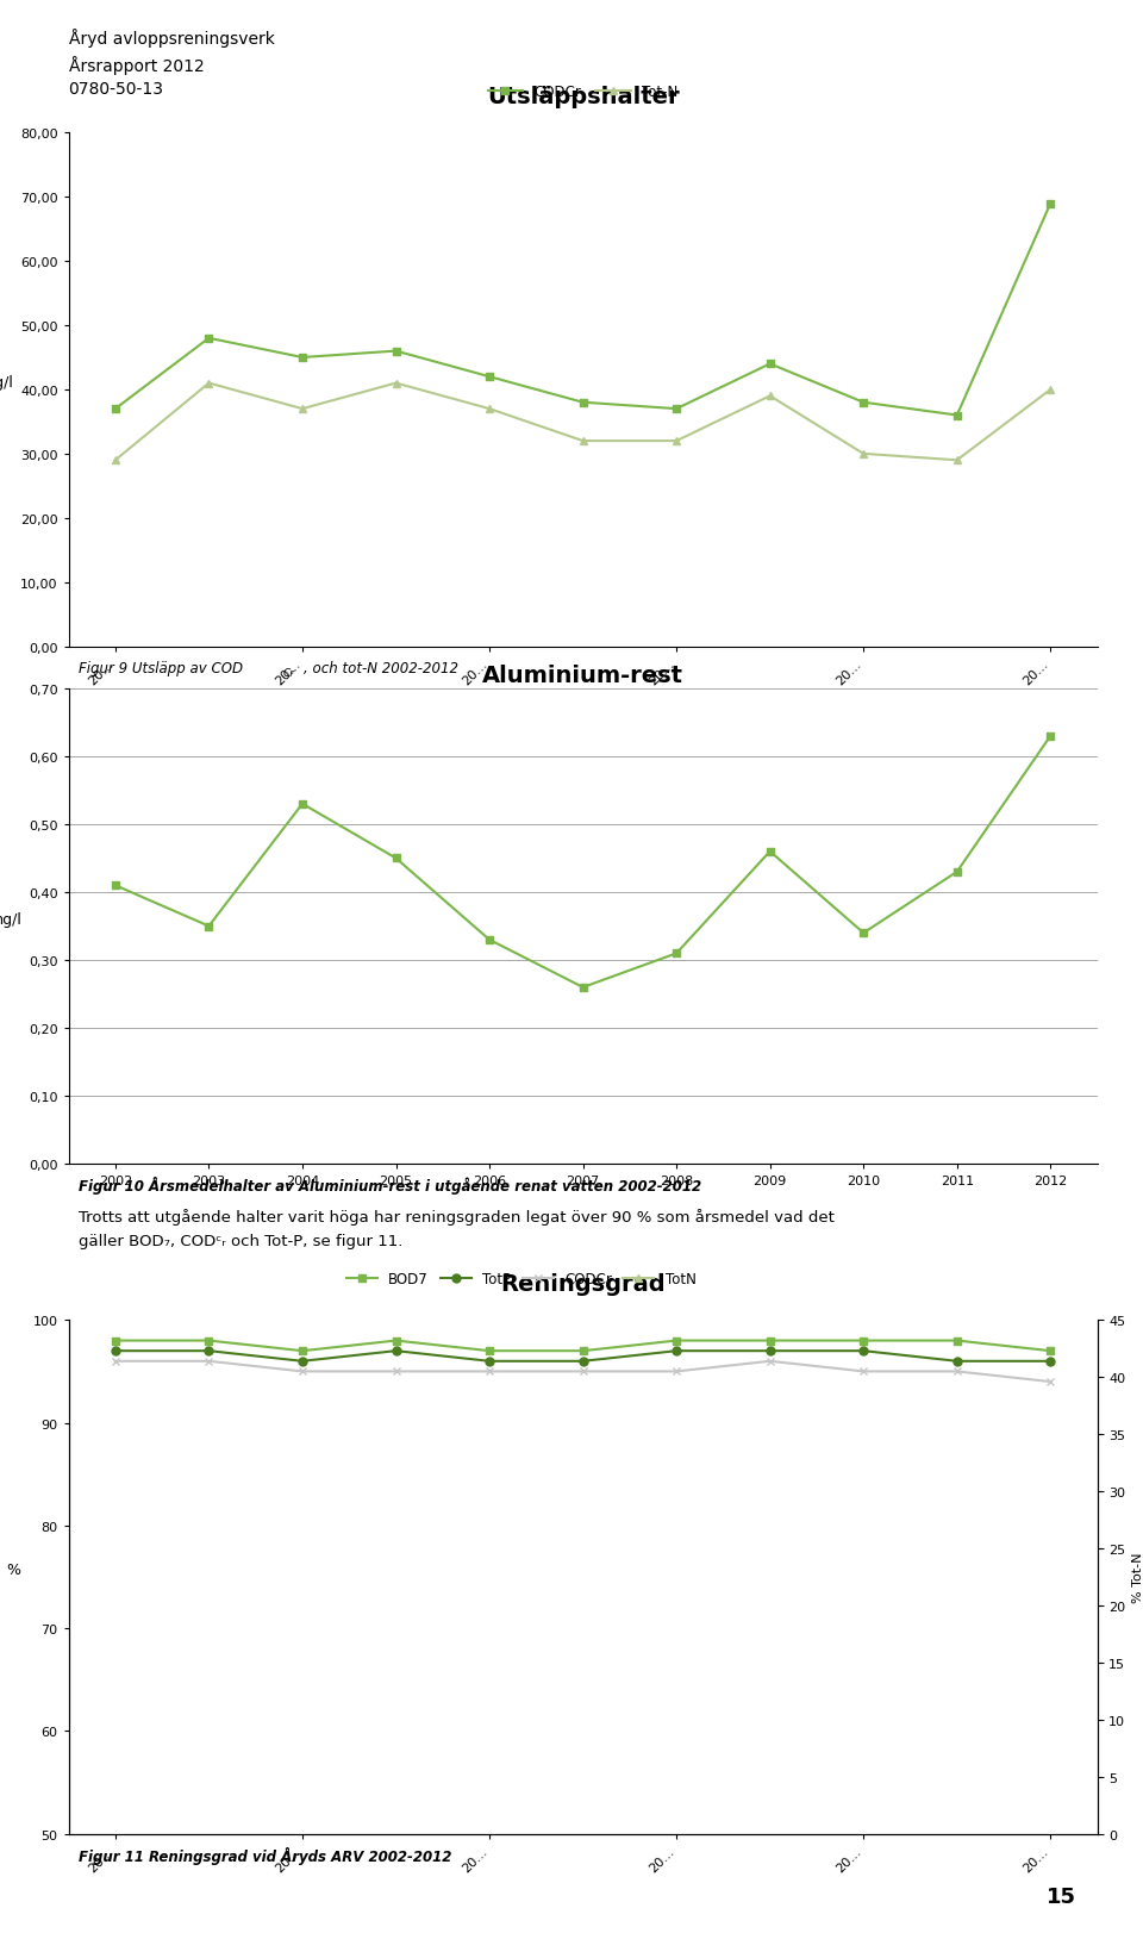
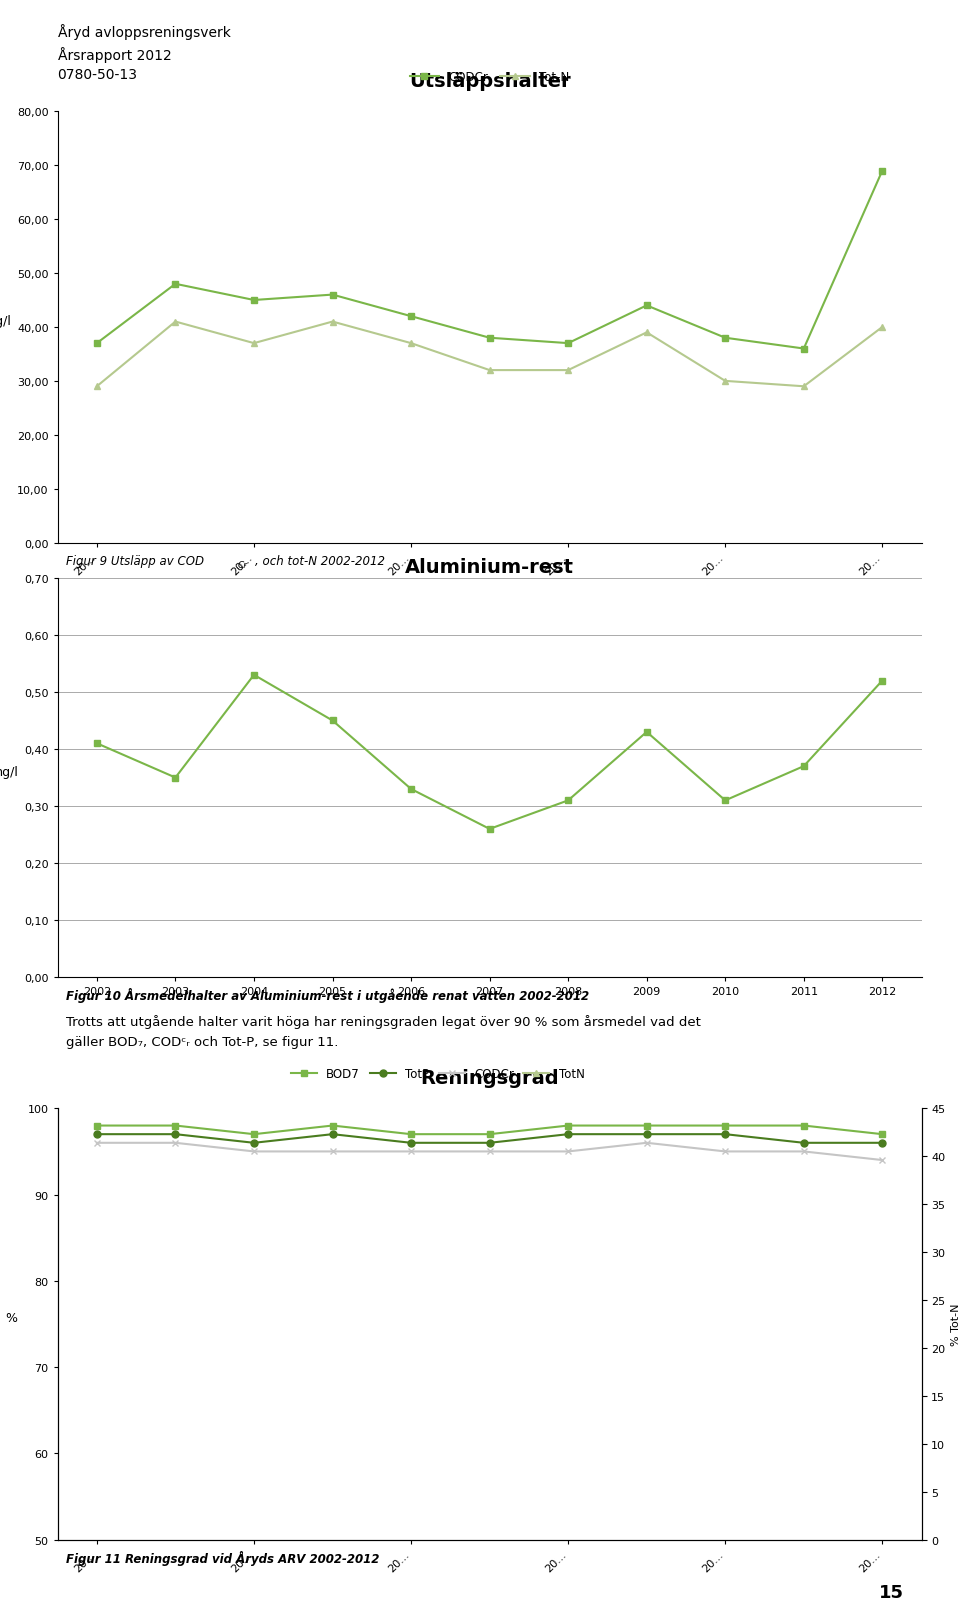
Aluminium-rest/2009: 0,46 -> 0,43
Aluminium-rest/2010: 0,34 -> 0,31
Aluminium-rest/2011: 0,43 -> 0,37
Aluminium-rest/2012: 0,63 -> 0,52
